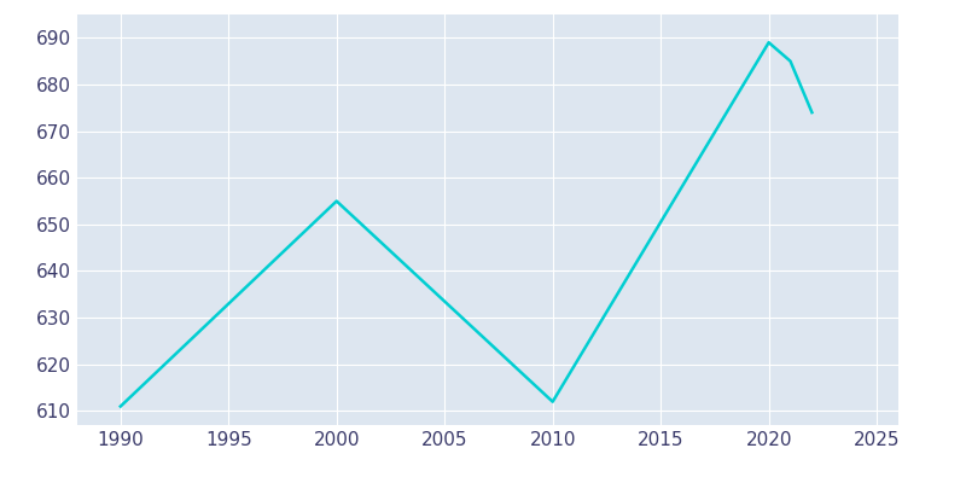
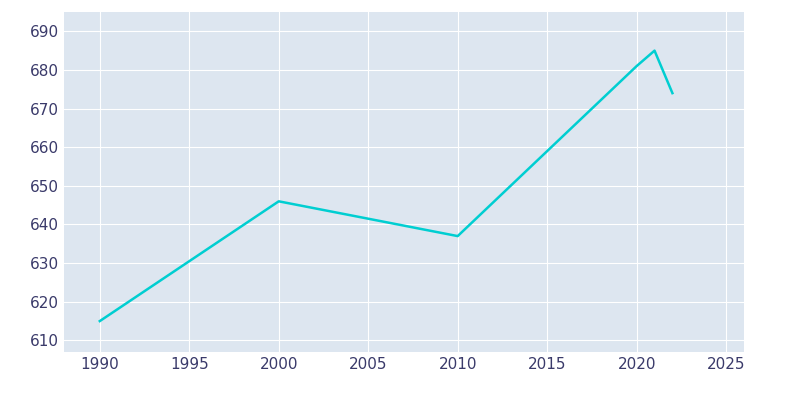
1990: 611 -> 615
2000: 655 -> 646
2010: 612 -> 637
2020: 689 -> 681
